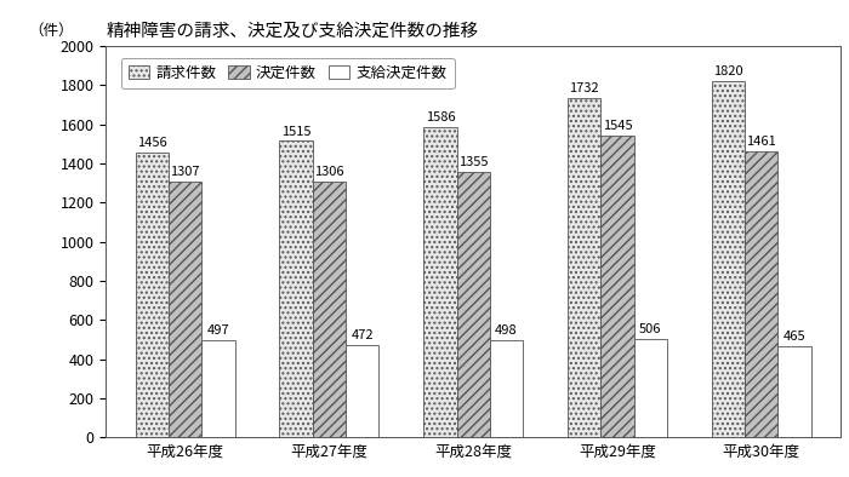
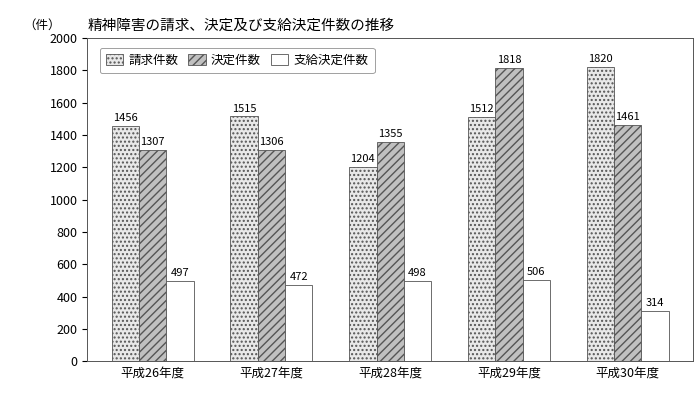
請求件数/平成28年度: 1586 -> 1204
請求件数/平成29年度: 1732 -> 1512
決定件数/平成29年度: 1545 -> 1818
支給決定件数/平成30年度: 465 -> 314
